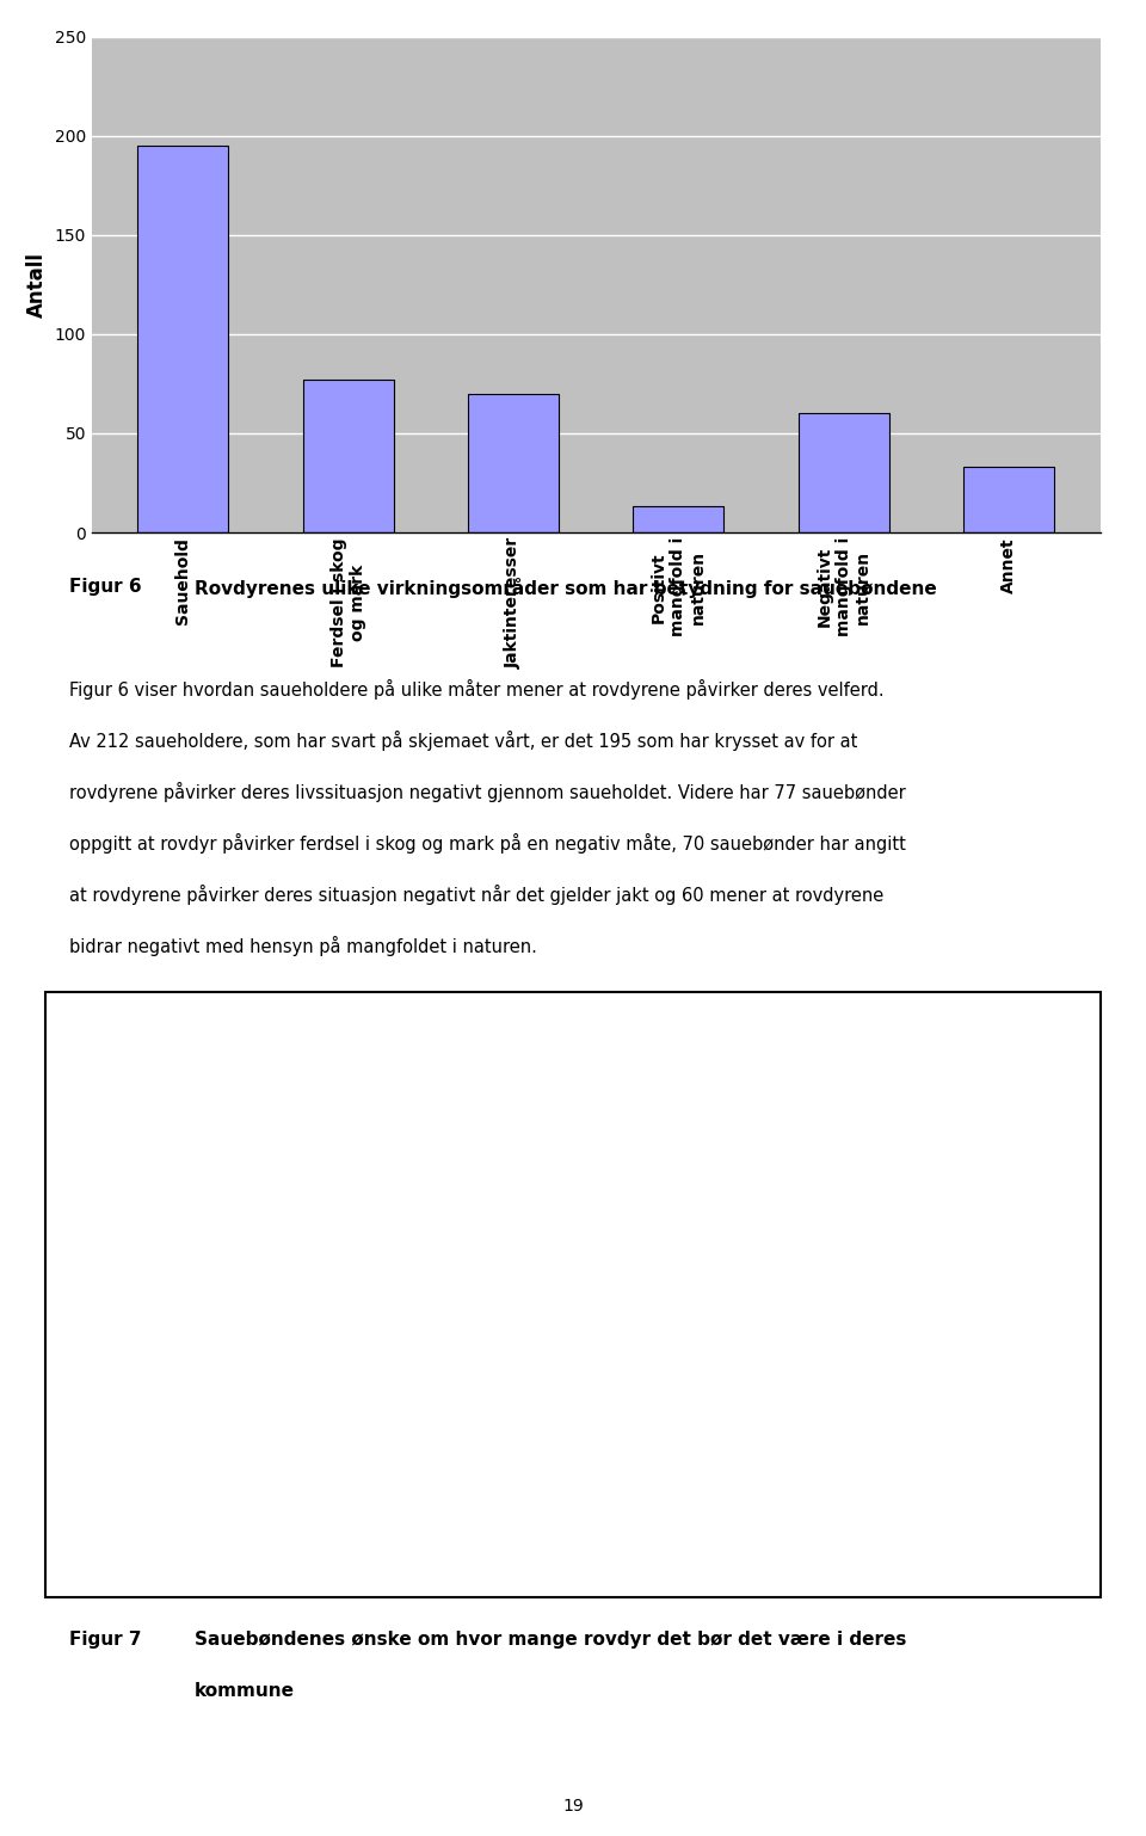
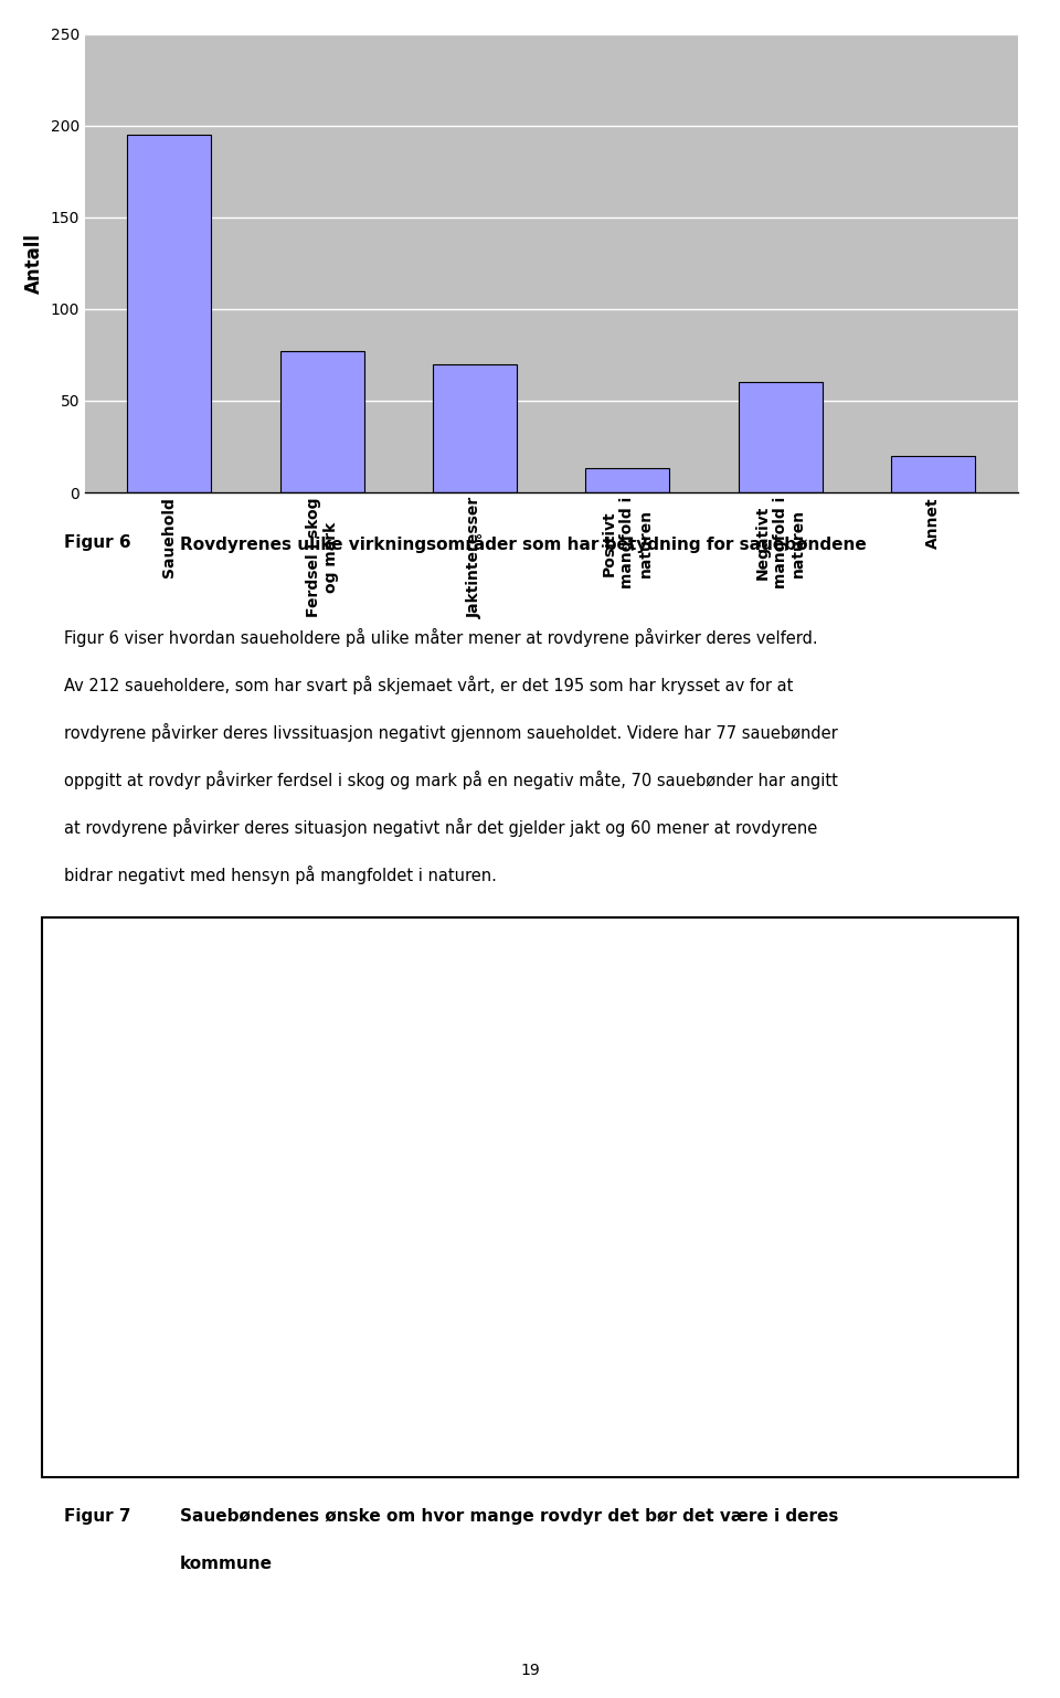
Annet: 33 -> 20
